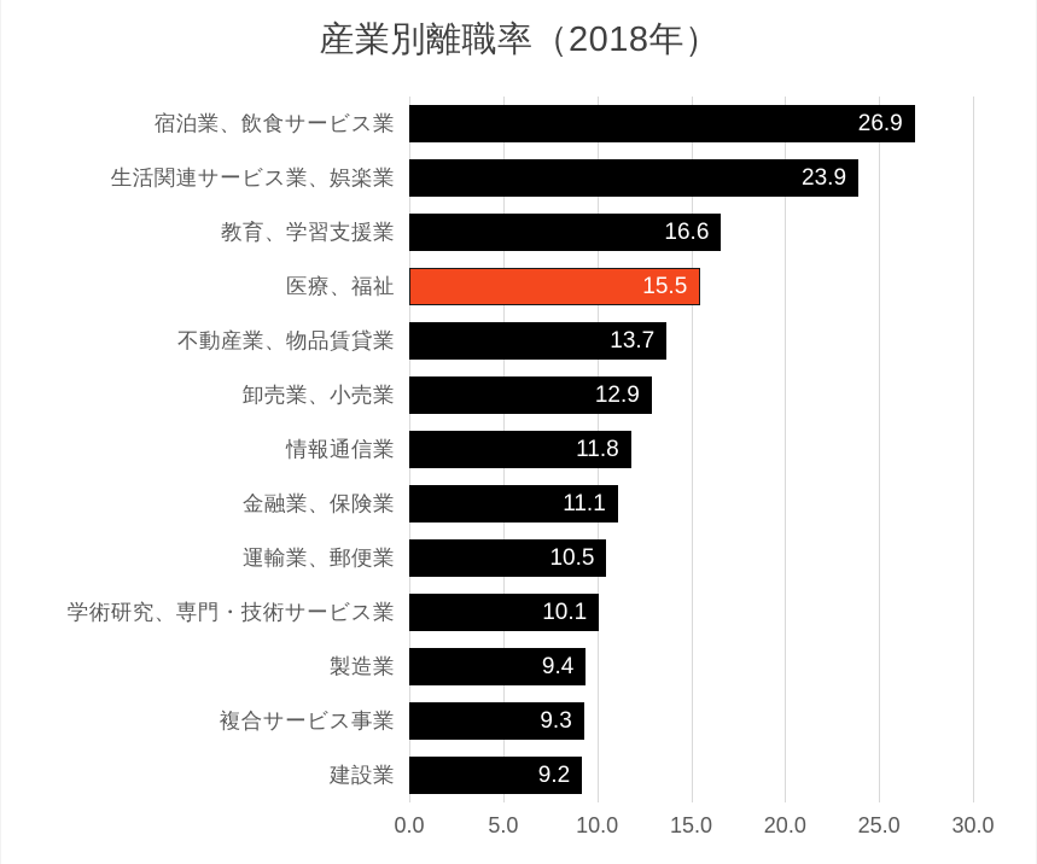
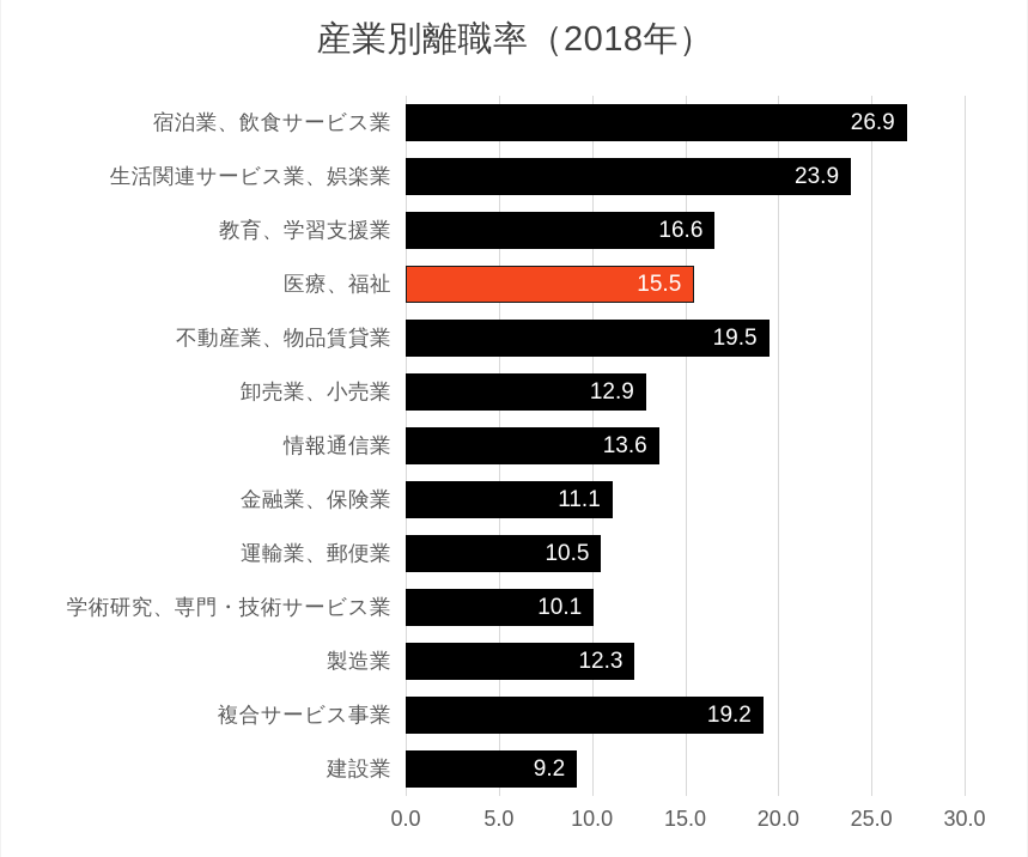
不動産業、物品賃貸業: 13.7 -> 19.5
情報通信業: 11.8 -> 13.6
製造業: 9.4 -> 12.3
複合サービス事業: 9.3 -> 19.2
